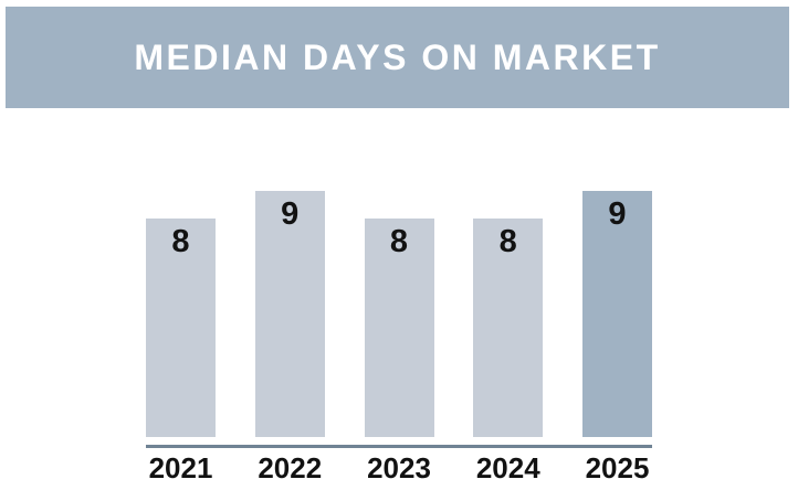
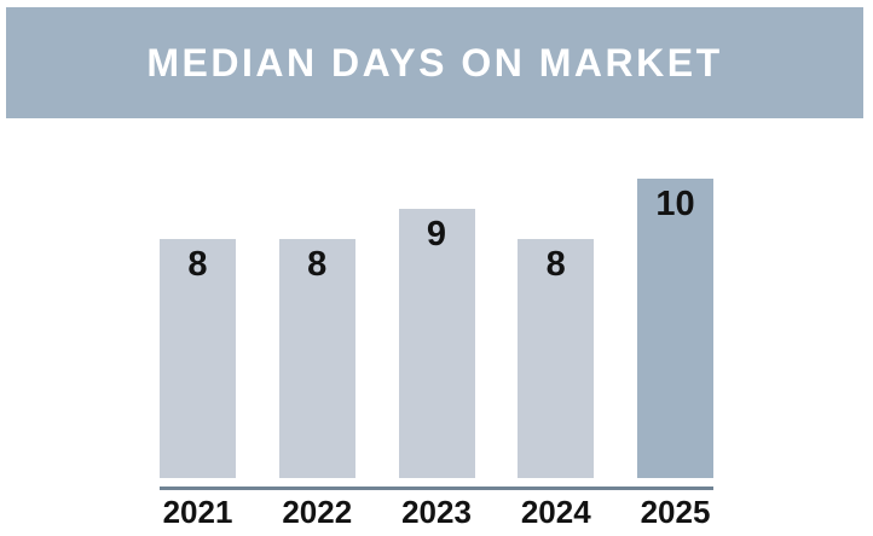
2022: 9 -> 8
2023: 8 -> 9
2025: 9 -> 10
